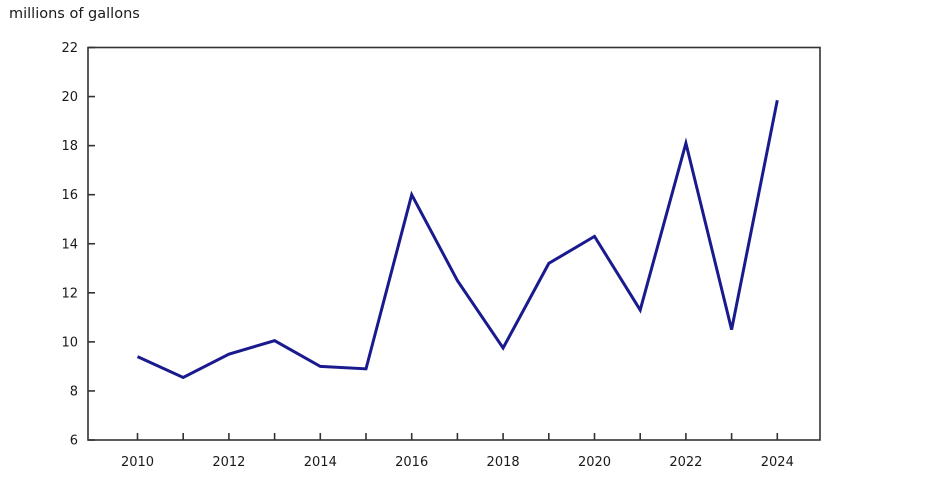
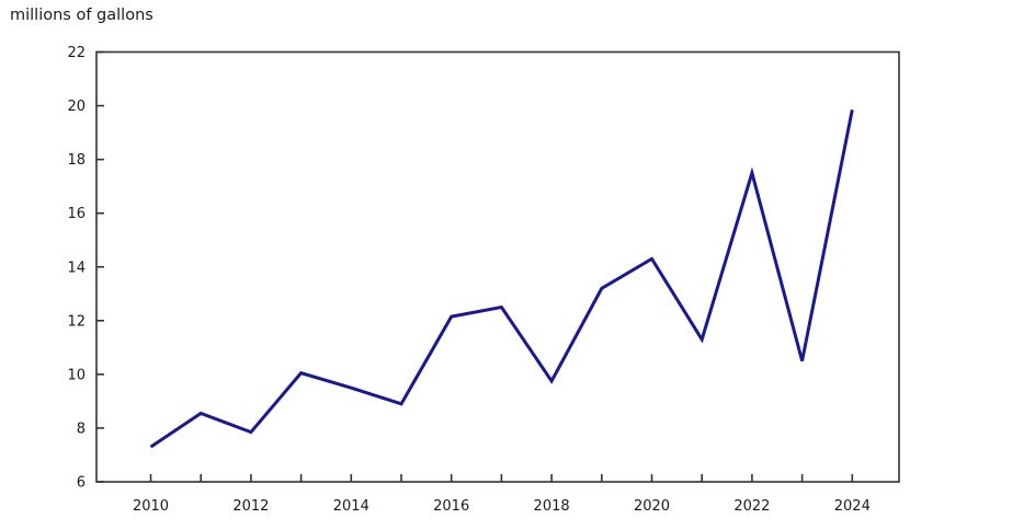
2010: 9.4 -> 7.3
2012: 9.5 -> 7.8
2014: 9.0 -> 9.5
2016: 16.0 -> 12.2
2022: 18.1 -> 17.5
